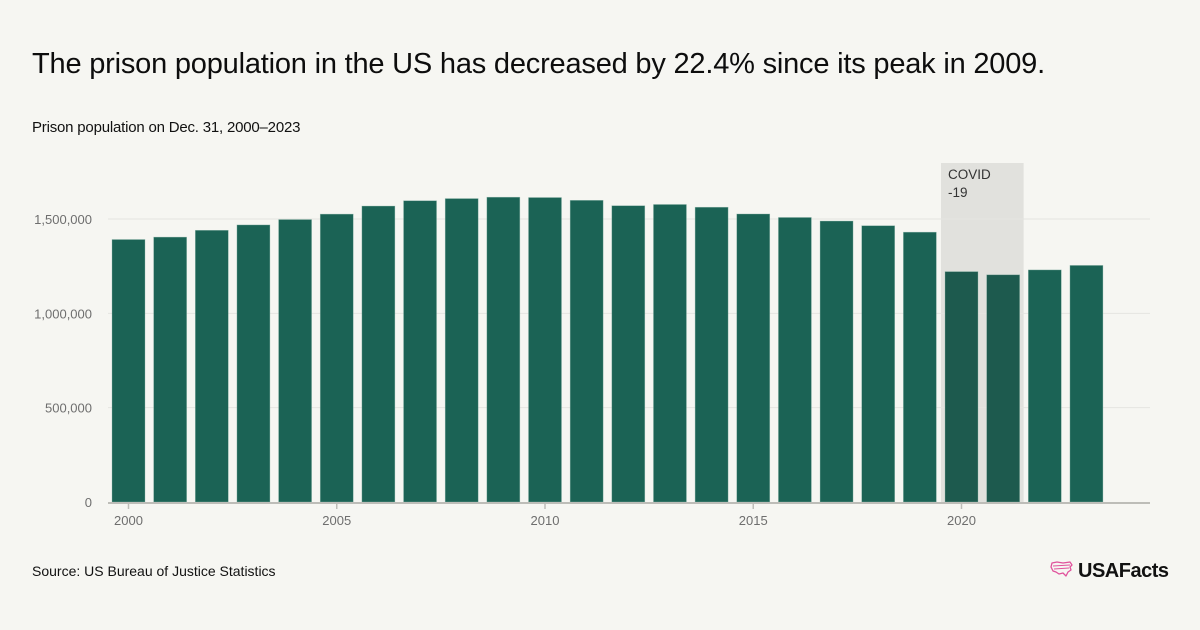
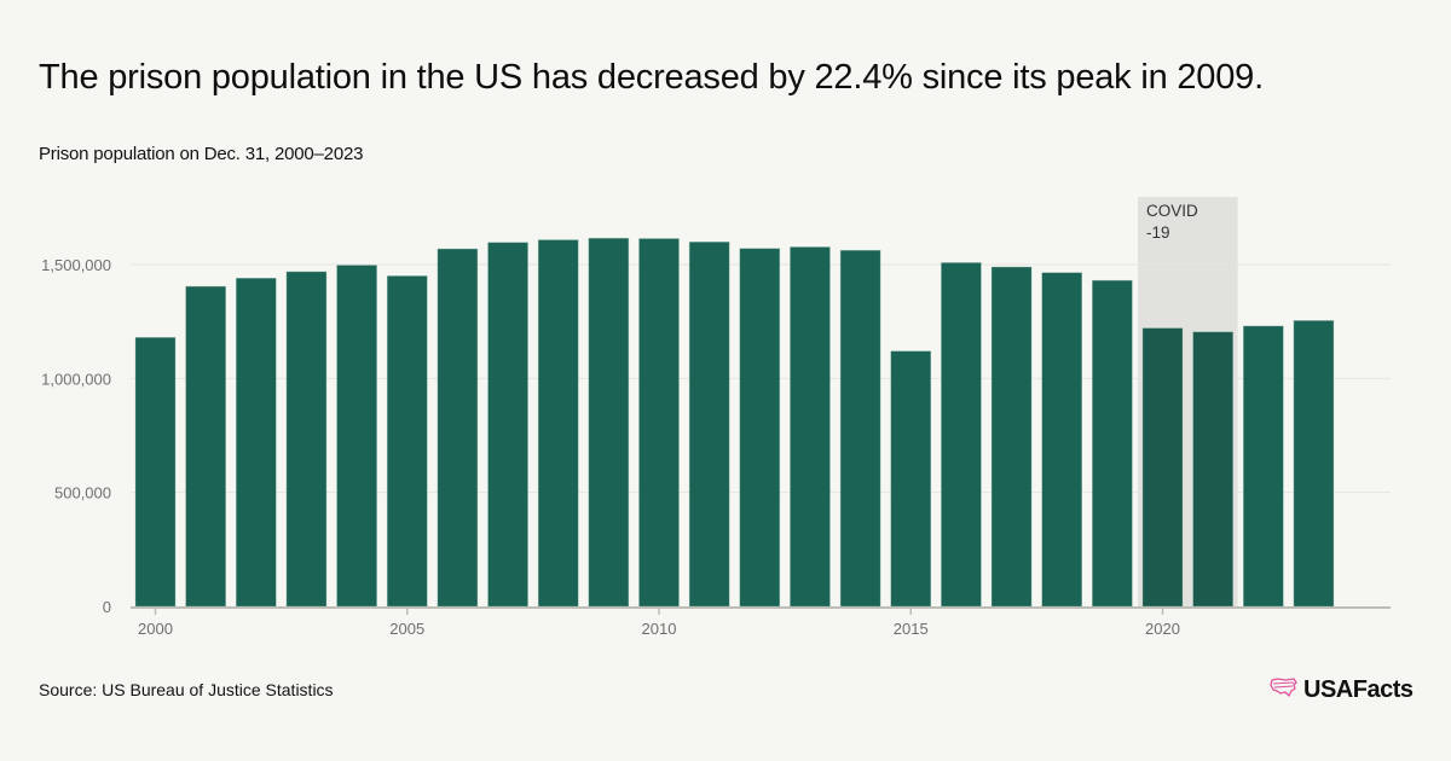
2000: 1390000 -> 1180000
2005: 1530000 -> 1450000
2015: 1530000 -> 1120000
